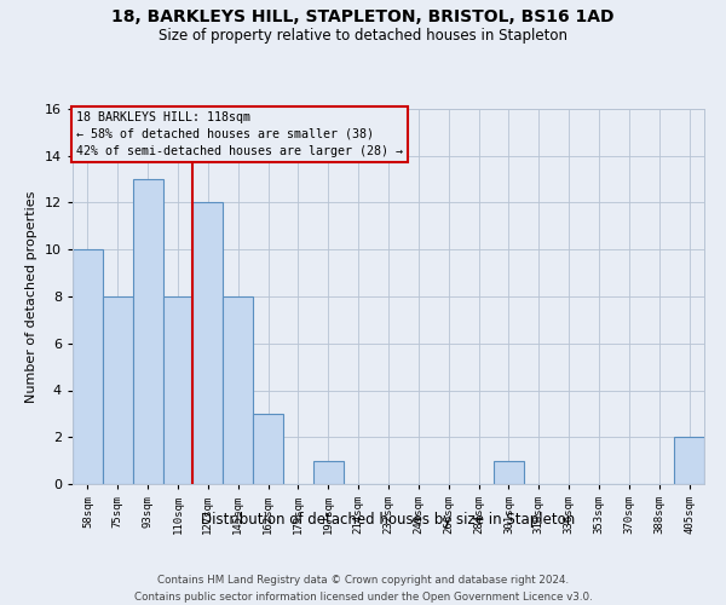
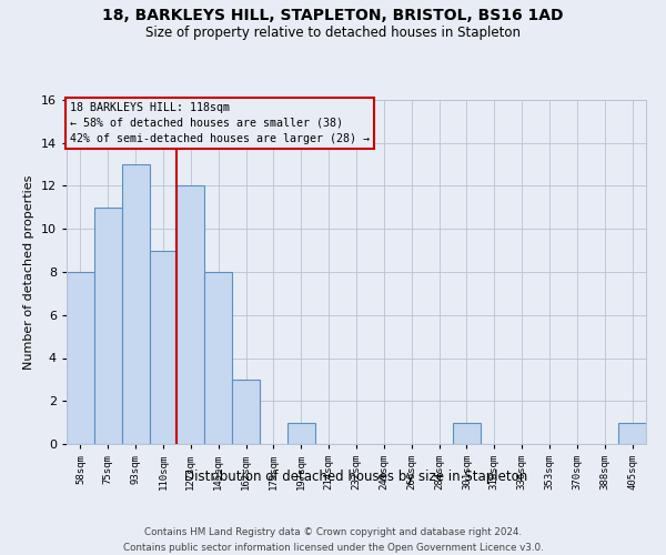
58sqm: 10 -> 8
75sqm: 8 -> 11
110sqm: 8 -> 9
405sqm: 2 -> 1
